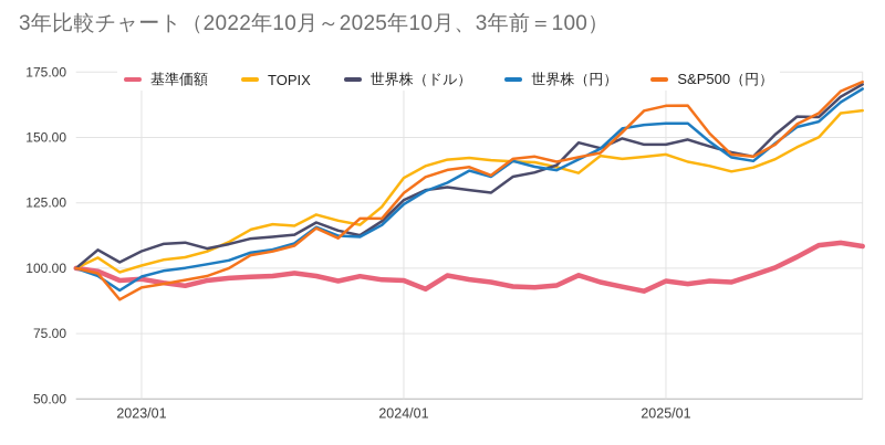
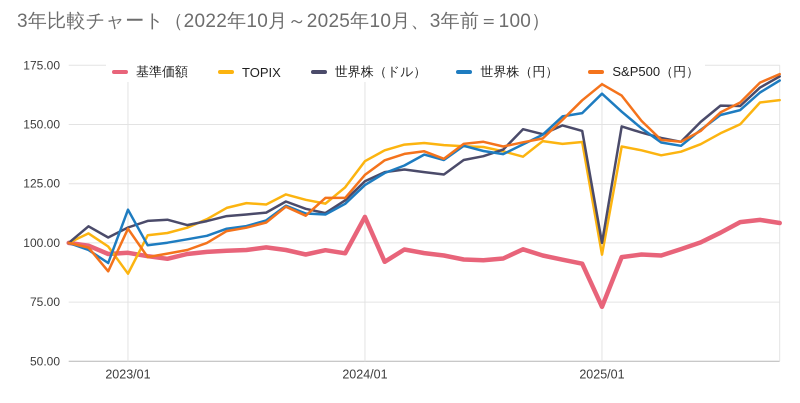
TOPIX/2023/01: 101 -> 87
世界株（円）/2023/01: 97 -> 114
S&P500（円）/2023/01: 93 -> 106
基準価額/2024/01: 95 -> 111
基準価額/2025/01: 95 -> 73
TOPIX/2025/01: 144 -> 95
世界株（ドル）/2025/01: 147 -> 100
世界株（円）/2025/01: 155 -> 163
S&P500（円）/2025/01: 162 -> 167
